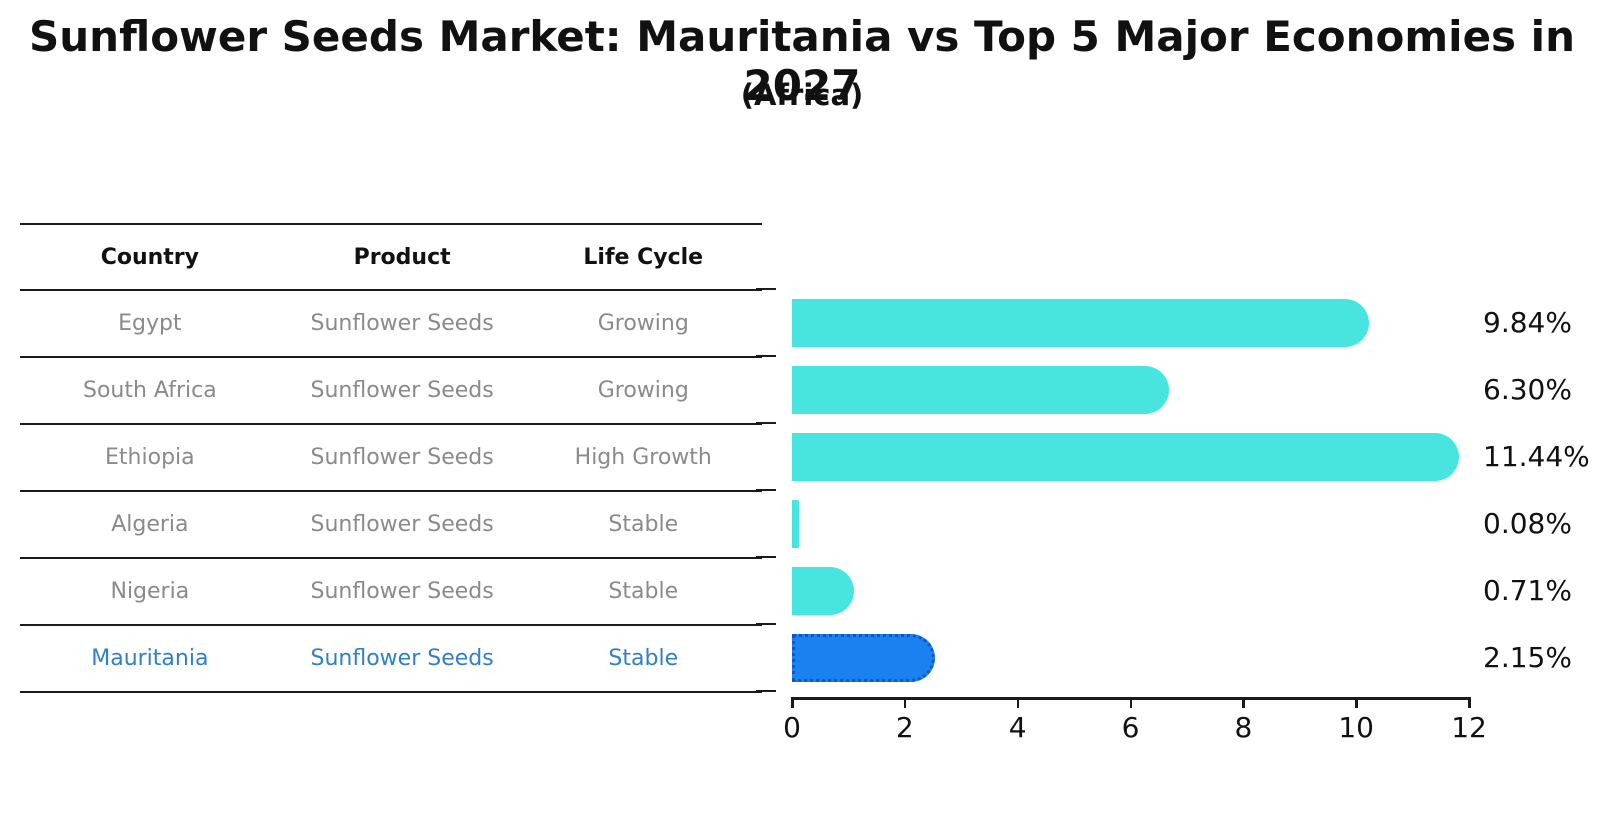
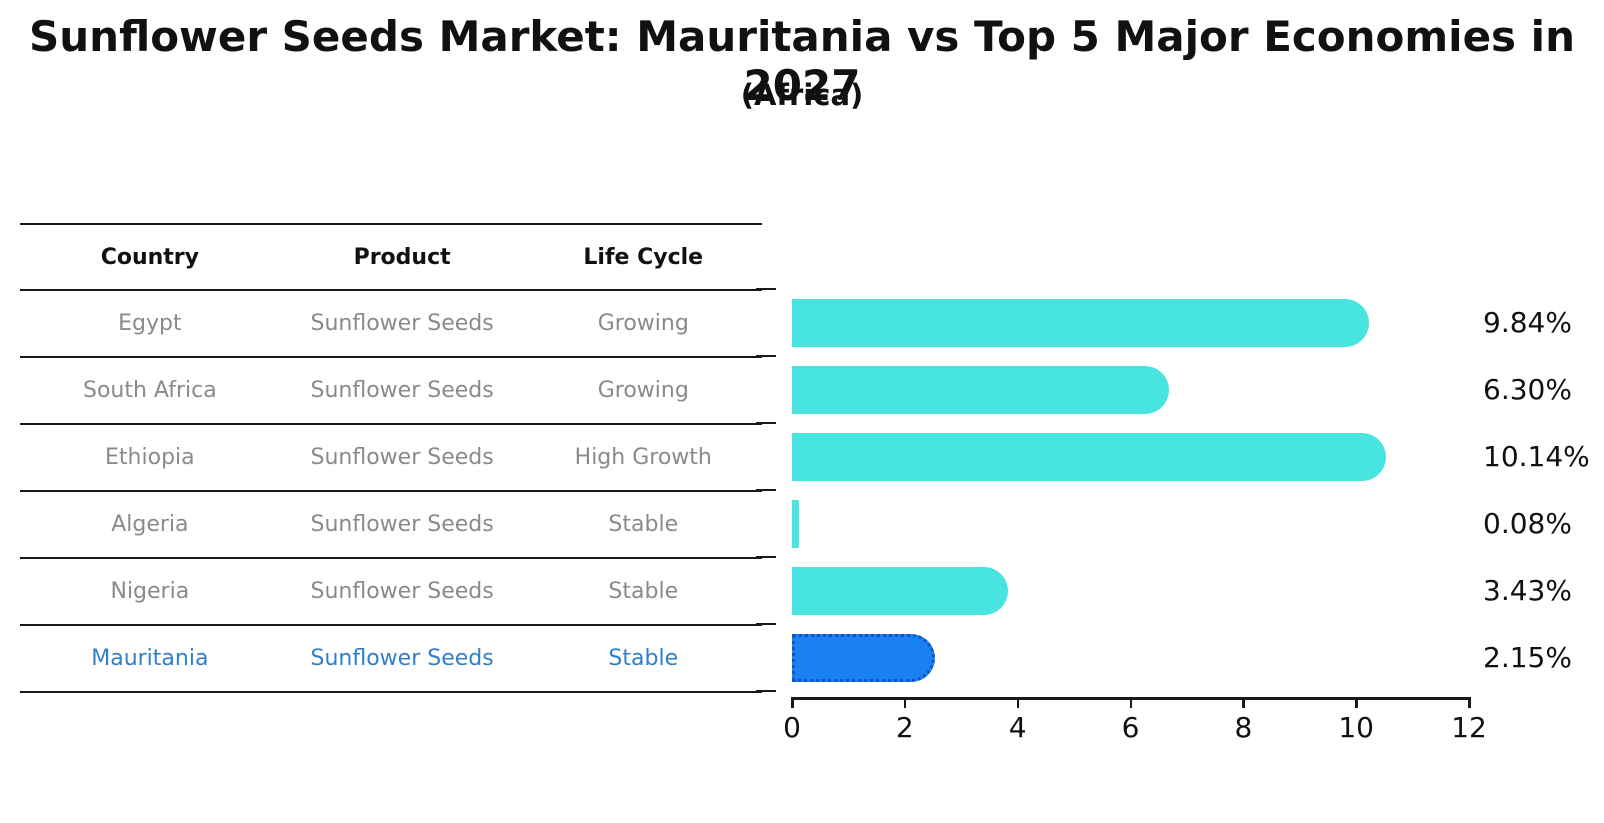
Ethiopia: 11.44% -> 10.14%
Nigeria: 0.71% -> 3.43%
